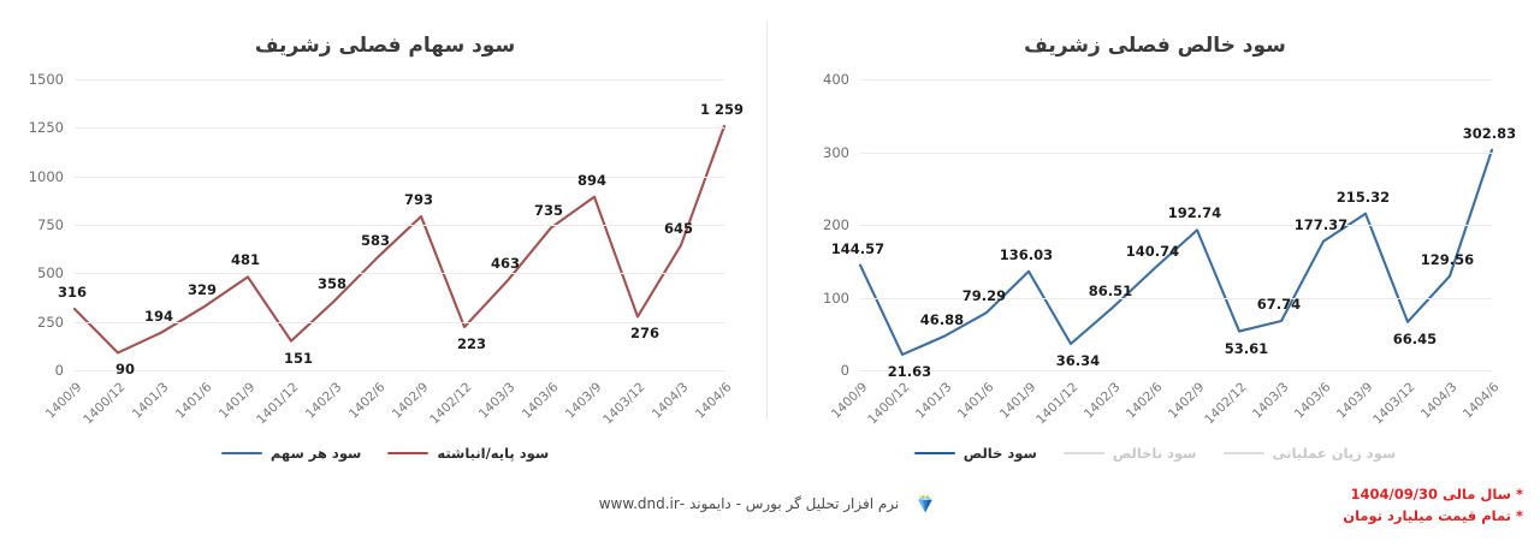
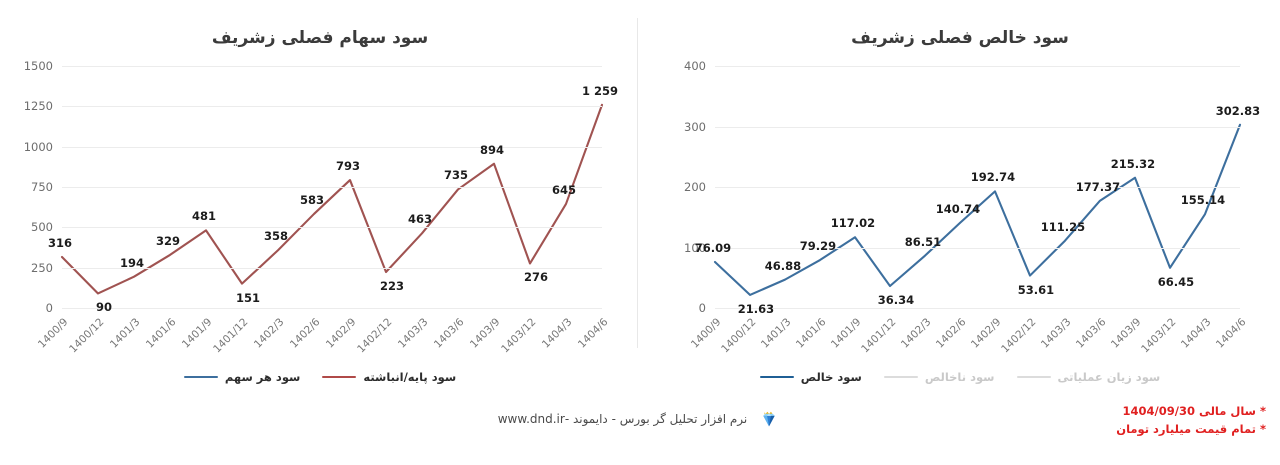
سود خالص فصلی زشریف/1400/9: 144.57 -> 76.09
سود خالص فصلی زشریف/1401/9: 136.03 -> 117.02
سود خالص فصلی زشریف/1403/3: 67.74 -> 111.25
سود خالص فصلی زشریف/1404/3: 129.56 -> 155.14
